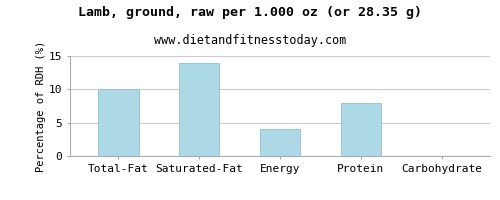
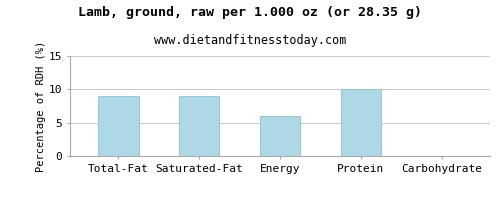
Total-Fat: 10 -> 9
Saturated-Fat: 14 -> 9
Energy: 4 -> 6
Protein: 8 -> 10
